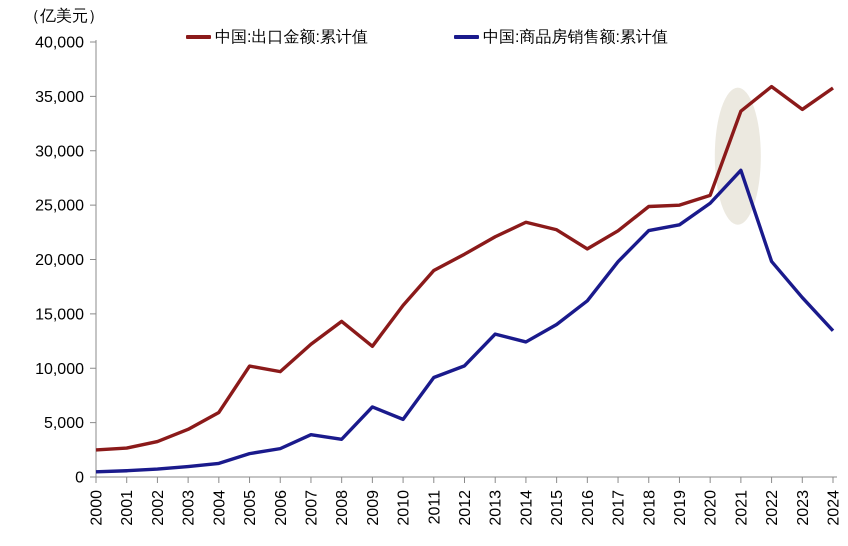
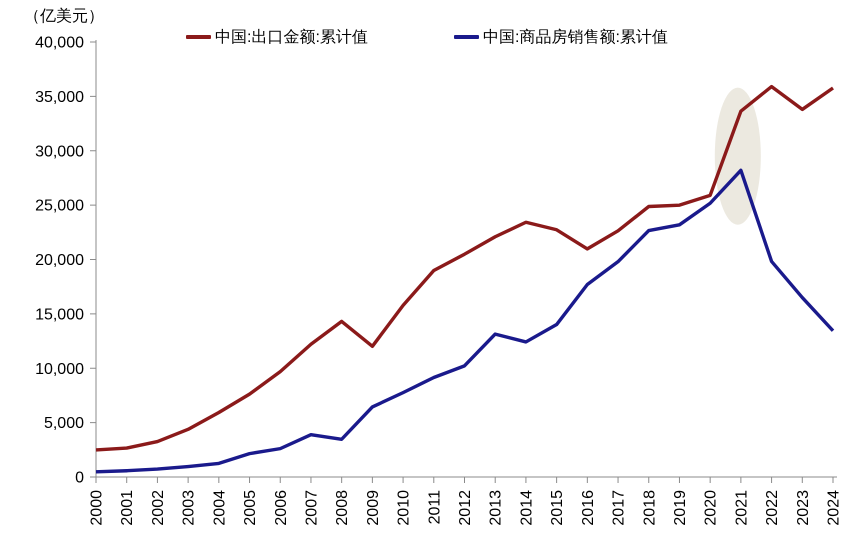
中国:出口金额:累计值/2005: 10200 -> 7600
中国:商品房销售额:累计值/2010: 5300 -> 7800
中国:商品房销售额:累计值/2016: 16200 -> 17700
